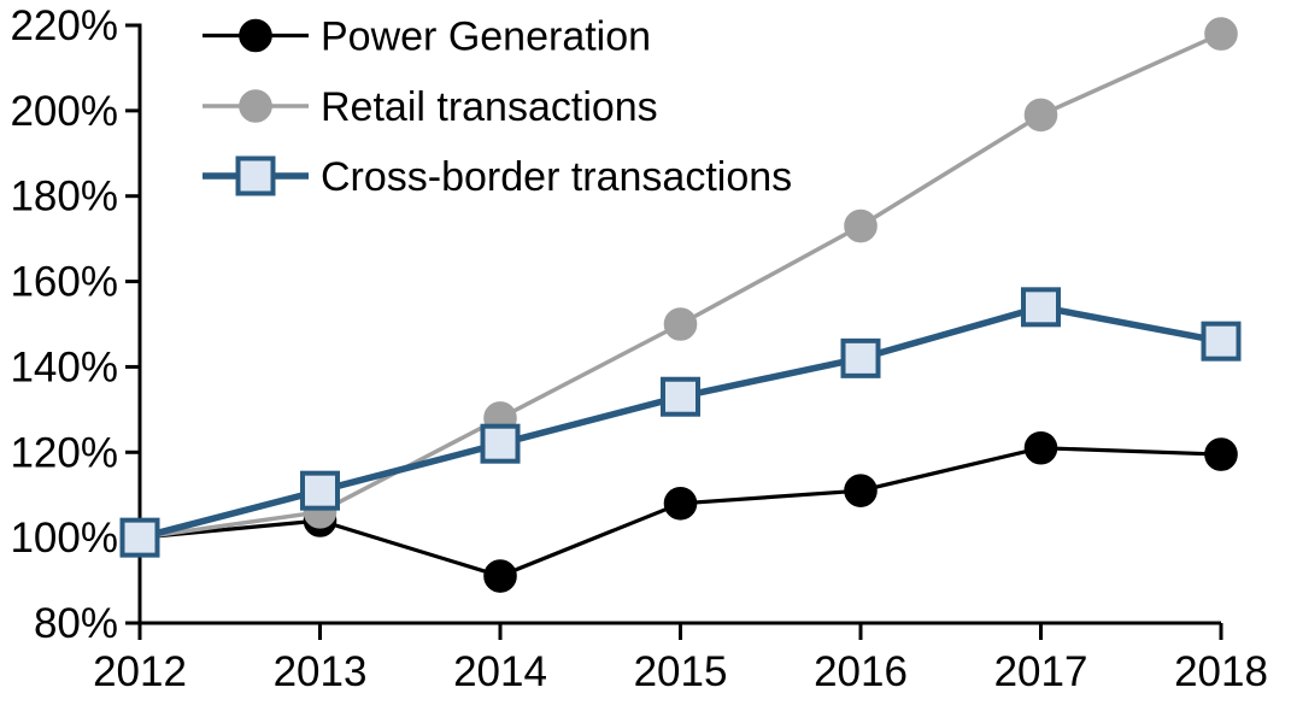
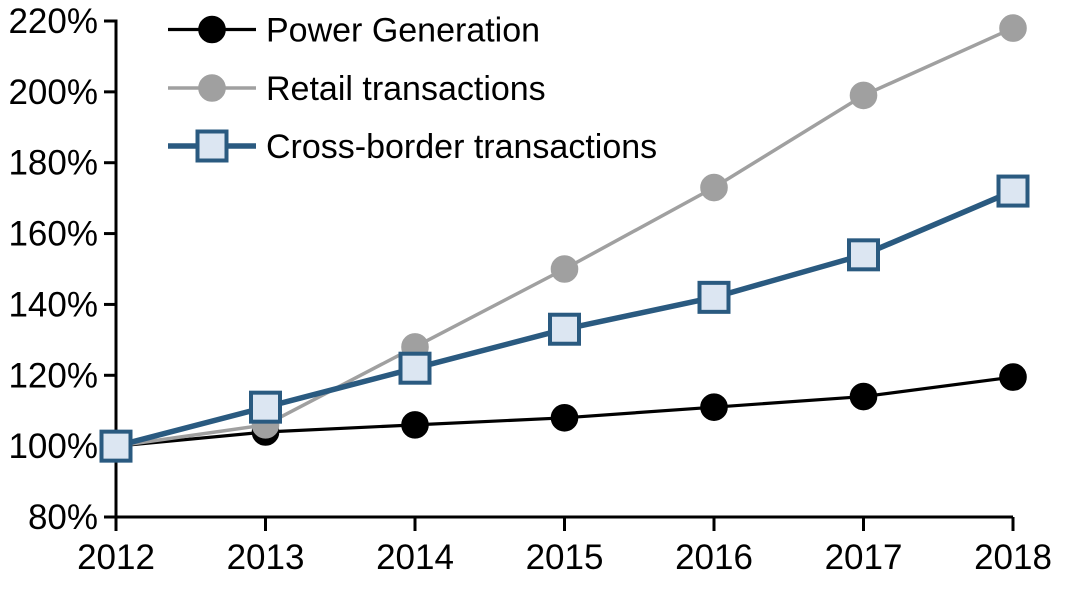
Power Generation/2014: 91% -> 106%
Power Generation/2017: 121% -> 114%
Cross-border transactions/2018: 146% -> 172%
